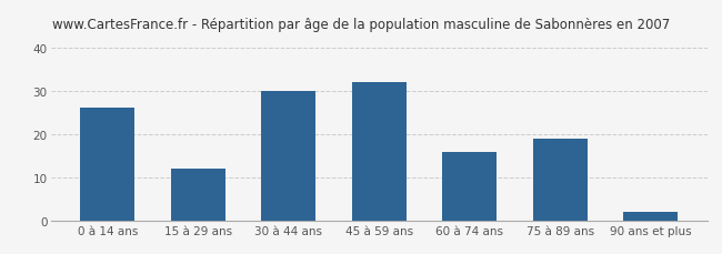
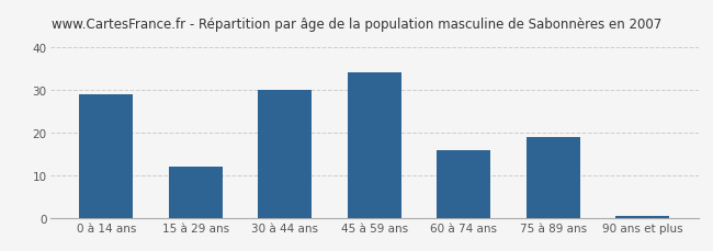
0 à 14 ans: 26.0 -> 29.0
45 à 59 ans: 32.0 -> 34.0
90 ans et plus: 2.0 -> 0.5
